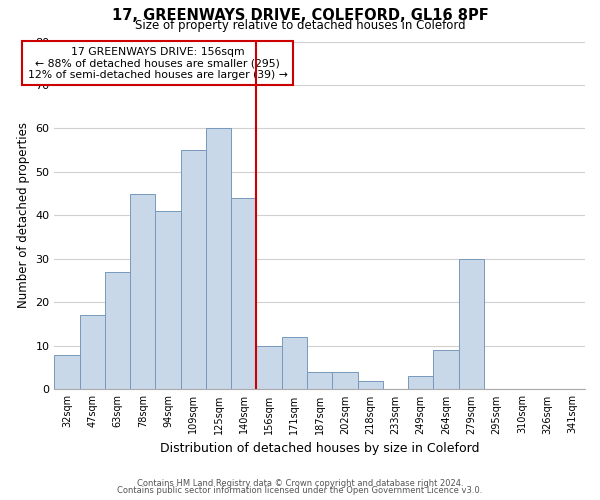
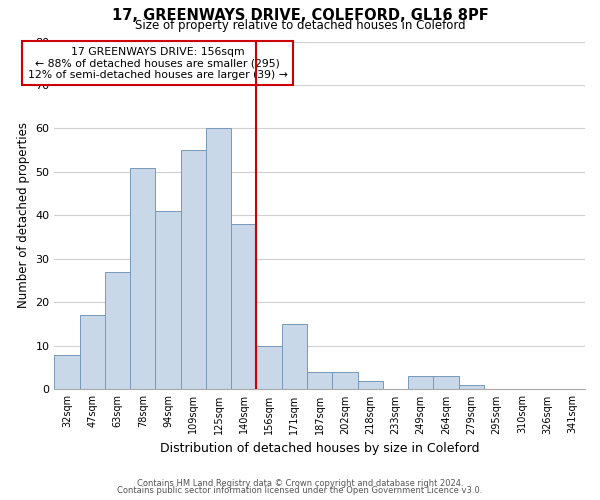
78sqm: 45 -> 51
140sqm: 44 -> 38
171sqm: 12 -> 15
264sqm: 9 -> 3
279sqm: 30 -> 1
